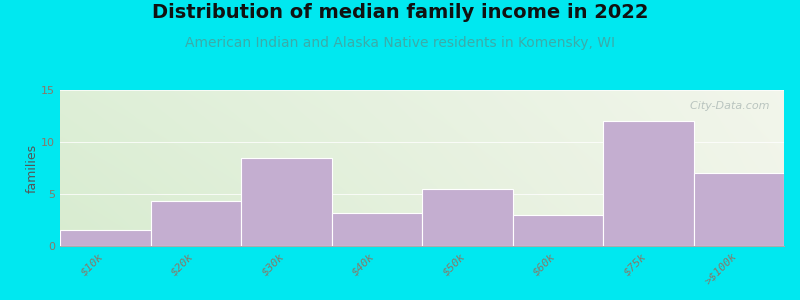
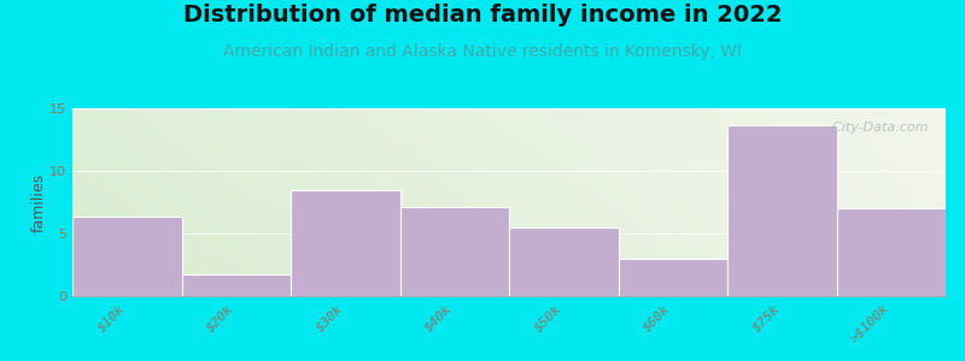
$10k: 1.5 -> 6.3
$20k: 4.3 -> 1.7
$40k: 3.2 -> 7.1
$75k: 12.0 -> 13.7
